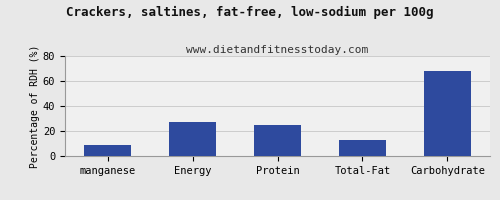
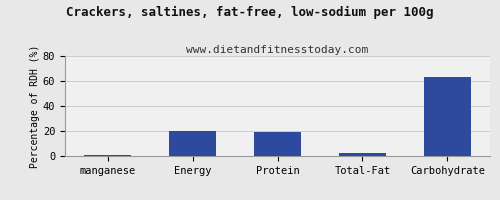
manganese: 9 -> 0
Energy: 27 -> 20
Protein: 25 -> 20
Total-Fat: 13 -> 2
Carbohydrate: 68 -> 63
